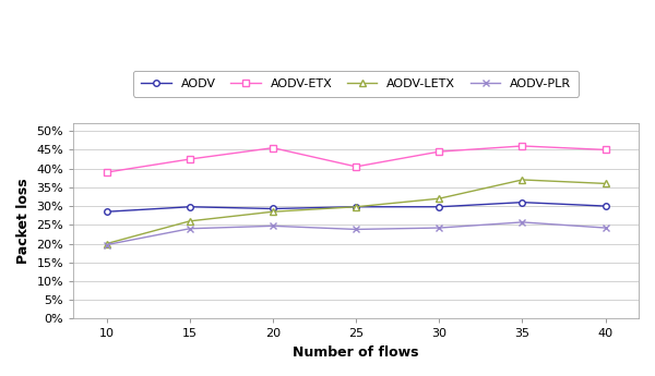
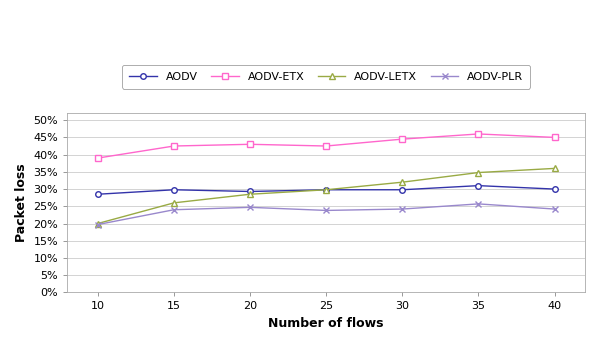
AODV-ETX/20: 45.5% -> 43.0%
AODV-ETX/25: 40.5% -> 42.5%
AODV-LETX/35: 37.0% -> 34.8%
